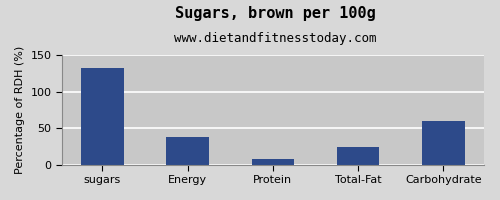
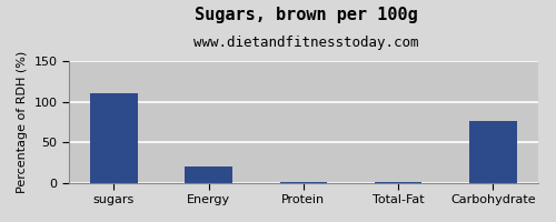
sugars: 132 -> 110
Energy: 38 -> 20
Protein: 8 -> 1
Total-Fat: 24 -> 1
Carbohydrate: 60 -> 76
